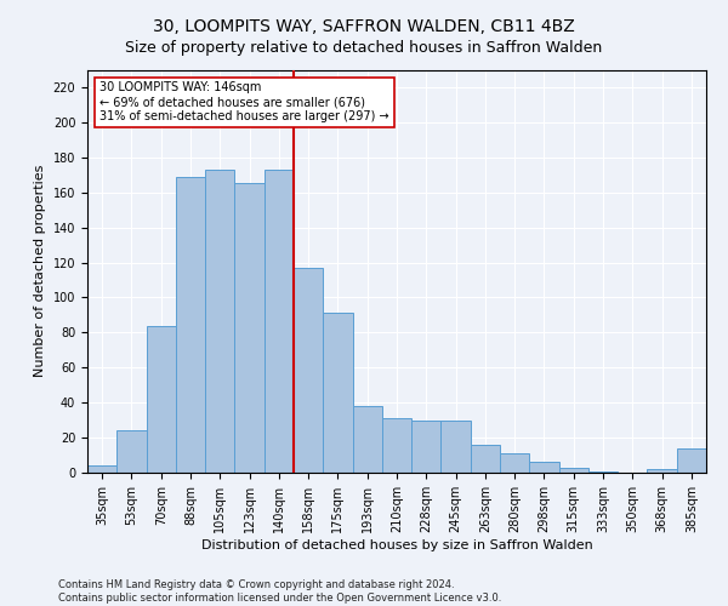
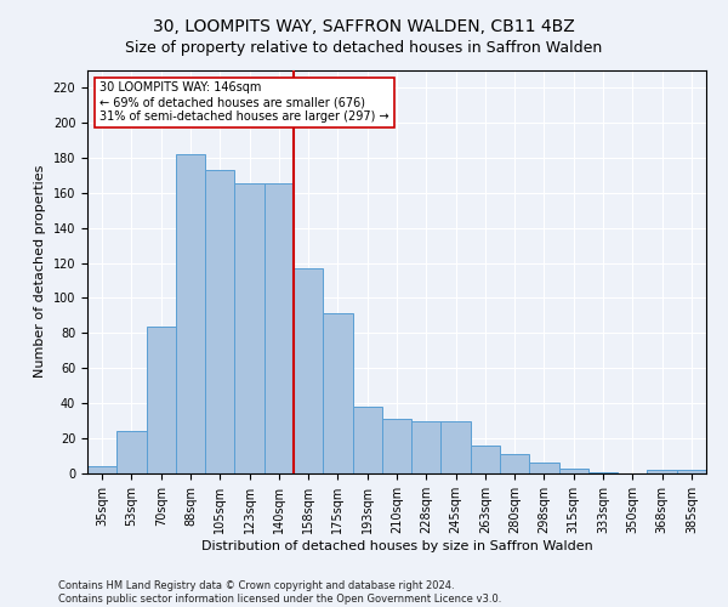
88sqm: 169 -> 182
140sqm: 173 -> 165
385sqm: 14 -> 2
